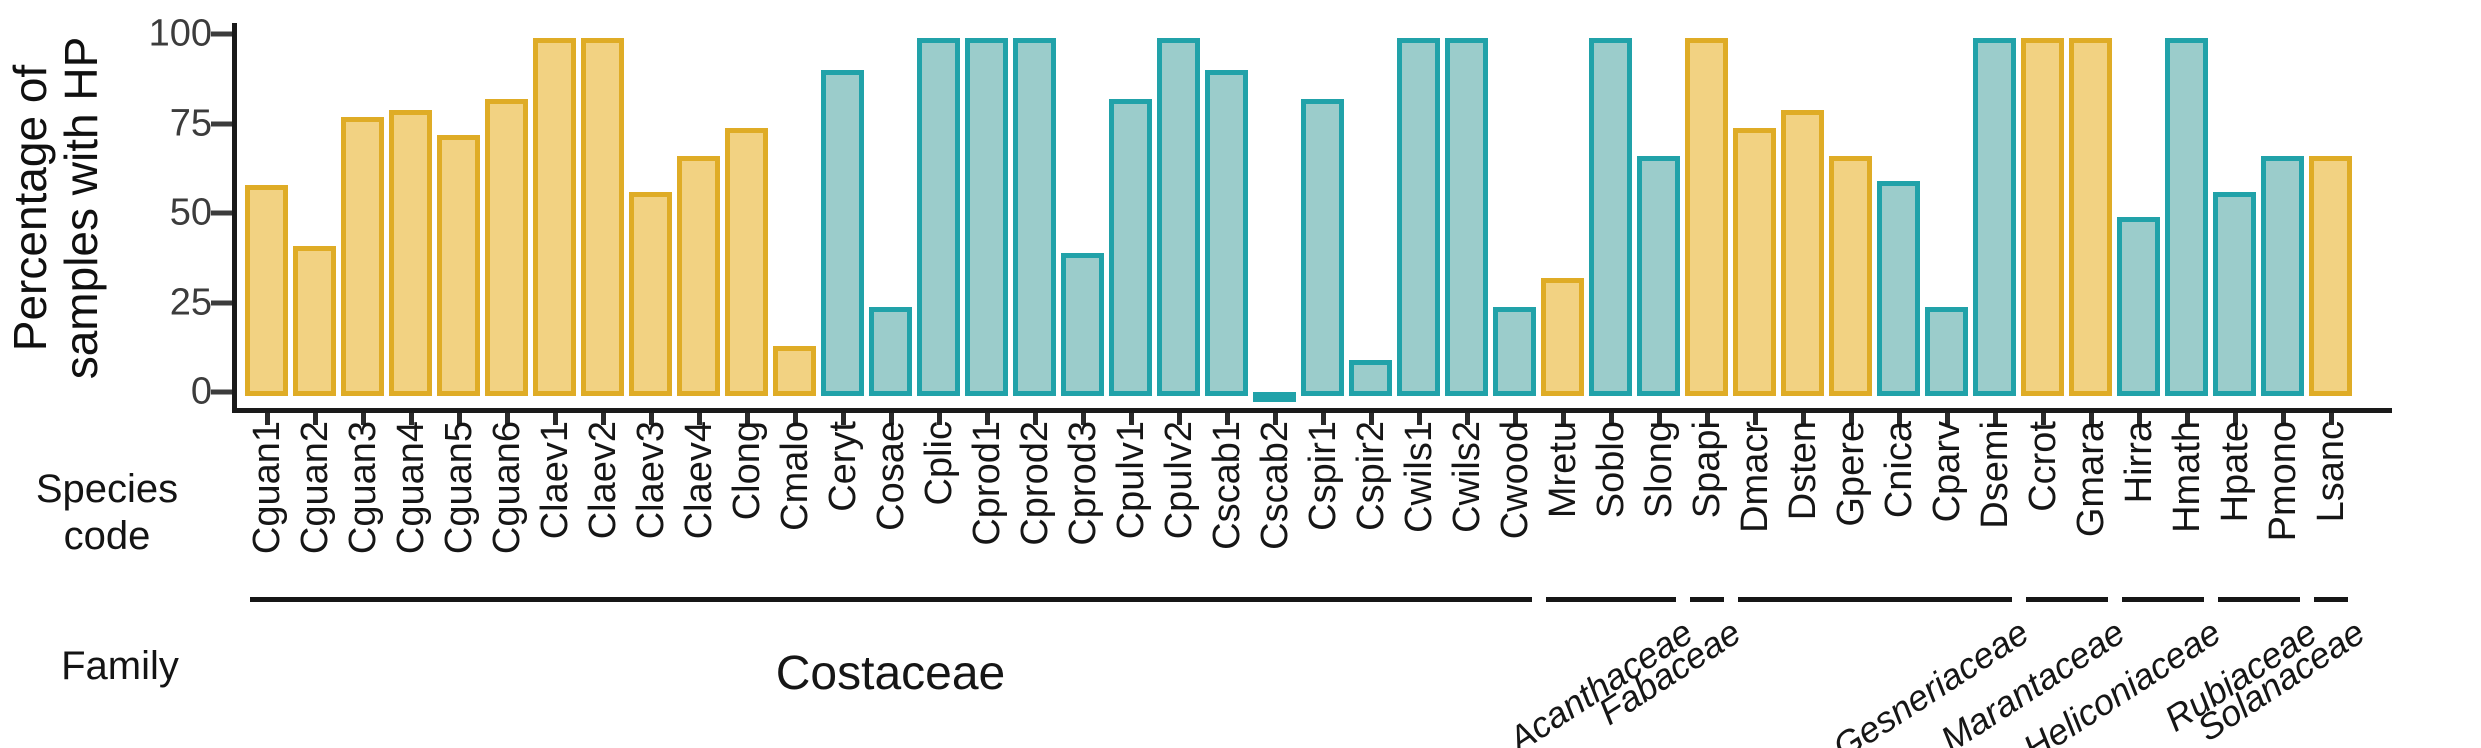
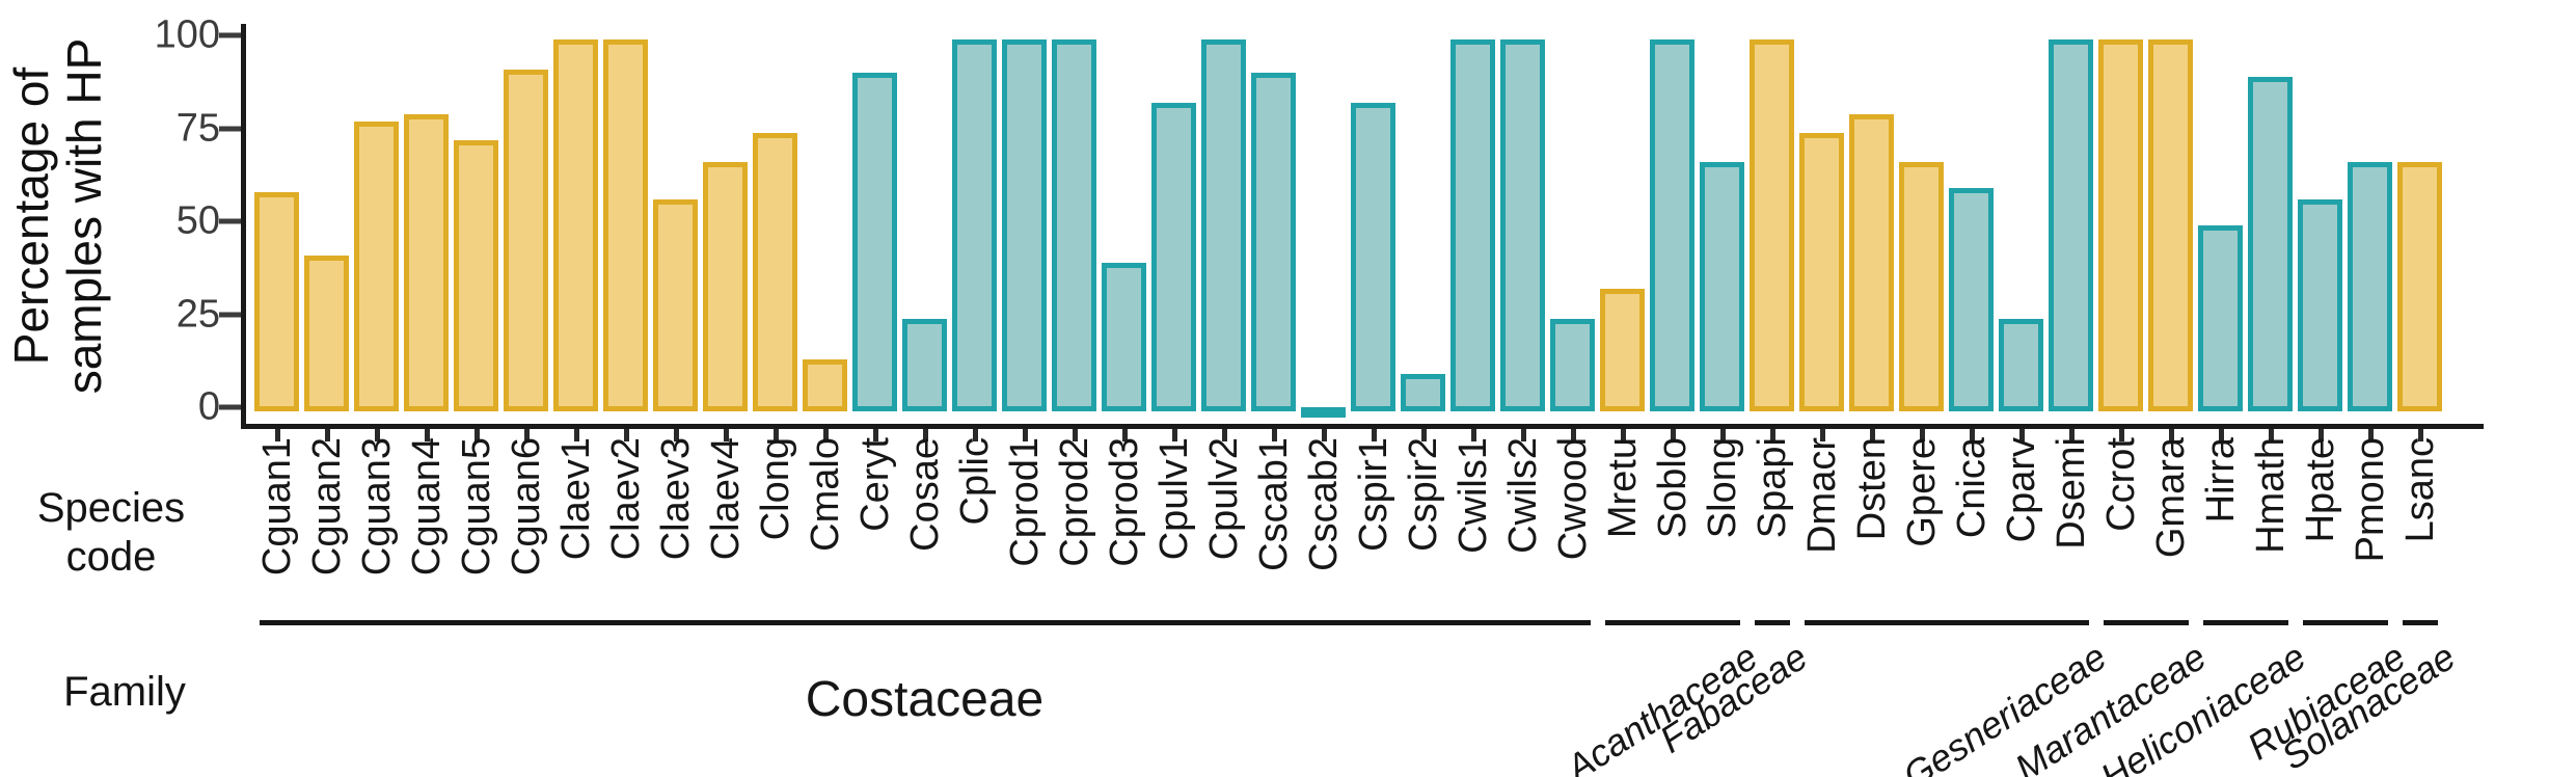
Cguan6: 83 -> 92
Hmath: 100 -> 90
